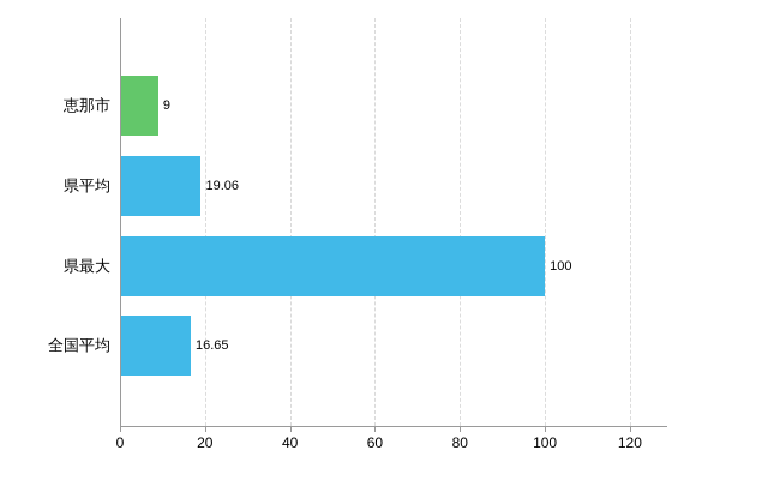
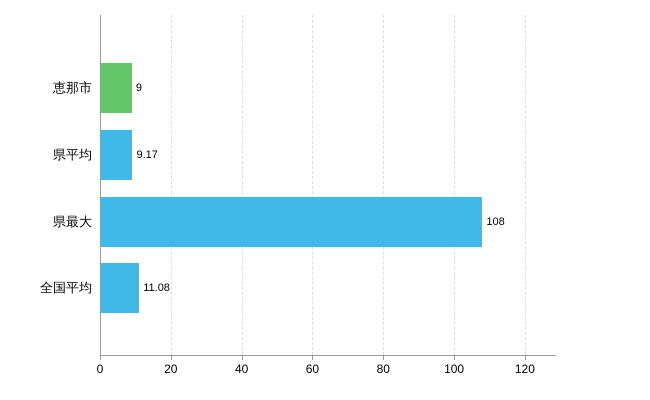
県平均: 19.06 -> 9.17
県最大: 100 -> 108
全国平均: 16.65 -> 11.08
